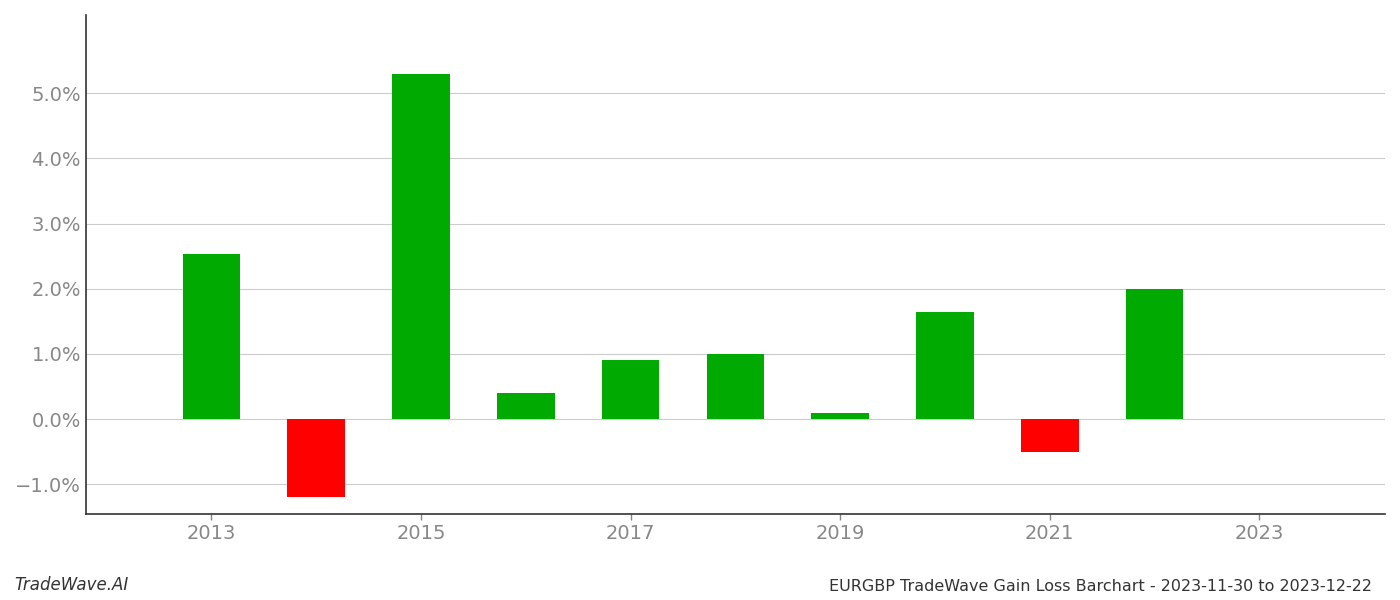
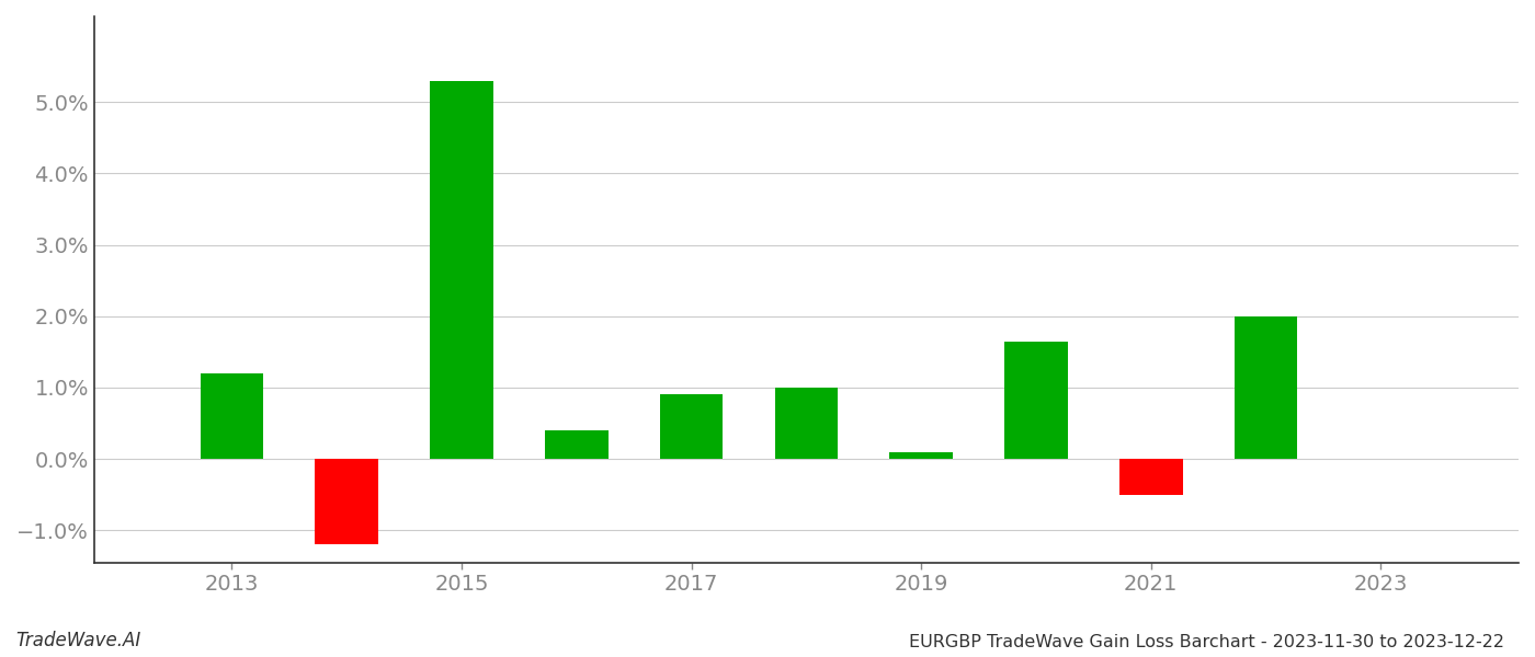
2013: 2.54% -> 1.20%
